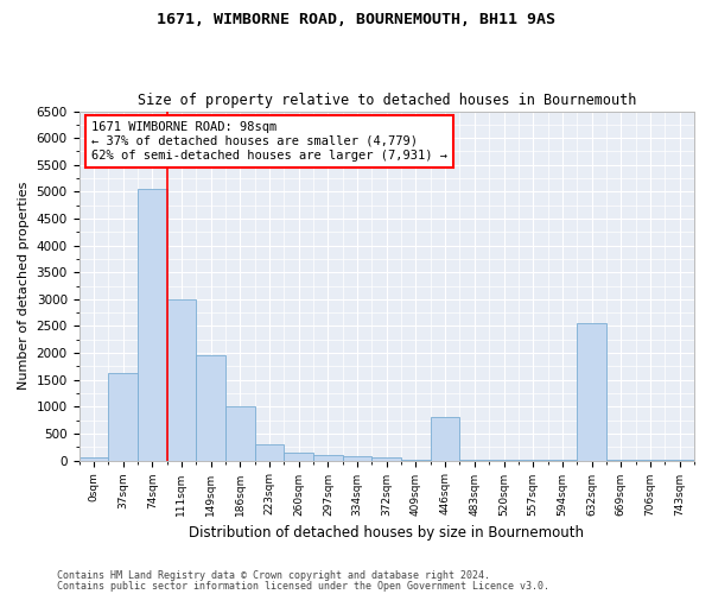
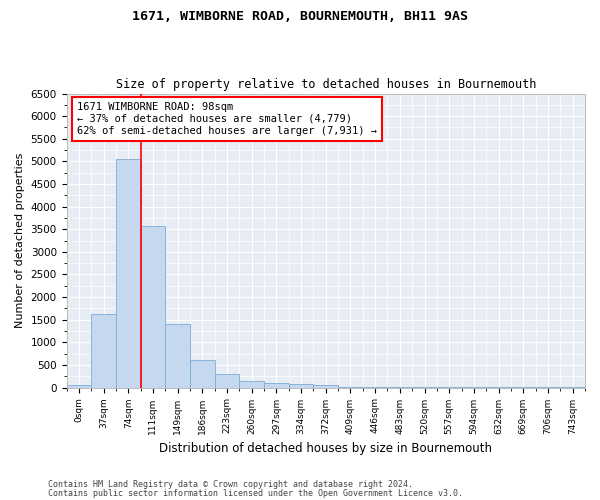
111sqm: 3000 -> 3580
149sqm: 1950 -> 1400
186sqm: 1000 -> 610
446sqm: 800 -> 10
632sqm: 2550 -> 0
